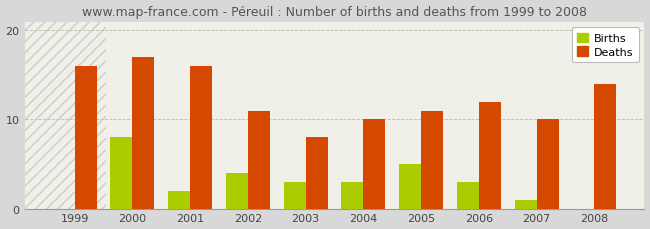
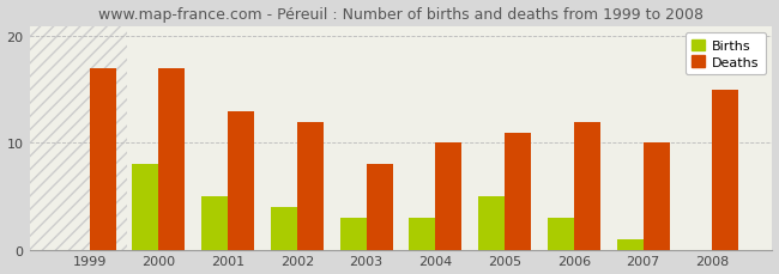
Deaths/1999: 16 -> 17
Births/2001: 2 -> 5
Deaths/2001: 16 -> 13
Deaths/2002: 11 -> 12
Deaths/2008: 14 -> 15
